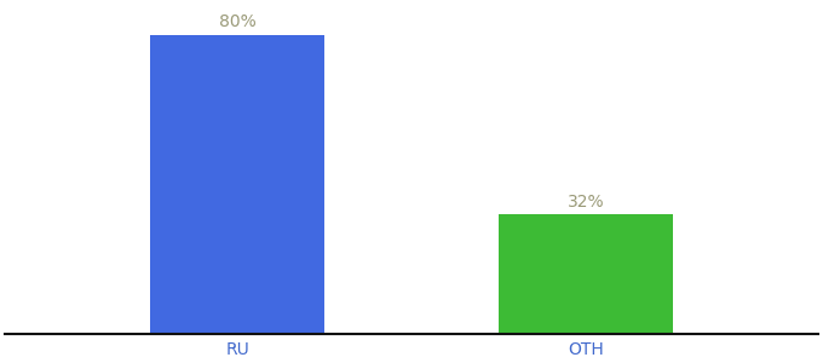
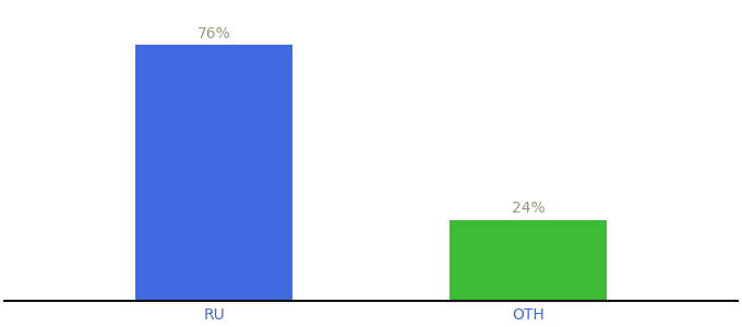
RU: 80% -> 76%
OTH: 32% -> 24%
